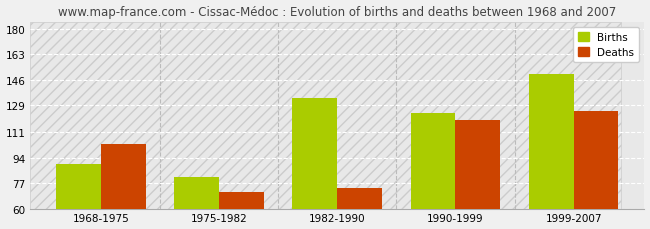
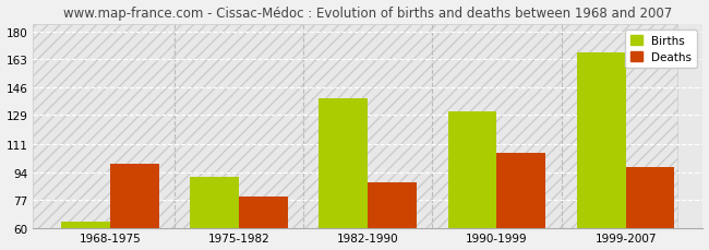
Births/1968-1975: 90 -> 64
Deaths/1968-1975: 103 -> 99
Births/1975-1982: 81 -> 91
Deaths/1975-1982: 71 -> 79
Births/1982-1990: 134 -> 139
Deaths/1982-1990: 74 -> 88
Births/1990-1999: 124 -> 131
Deaths/1990-1999: 119 -> 106
Births/1999-2007: 150 -> 167
Deaths/1999-2007: 125 -> 97
